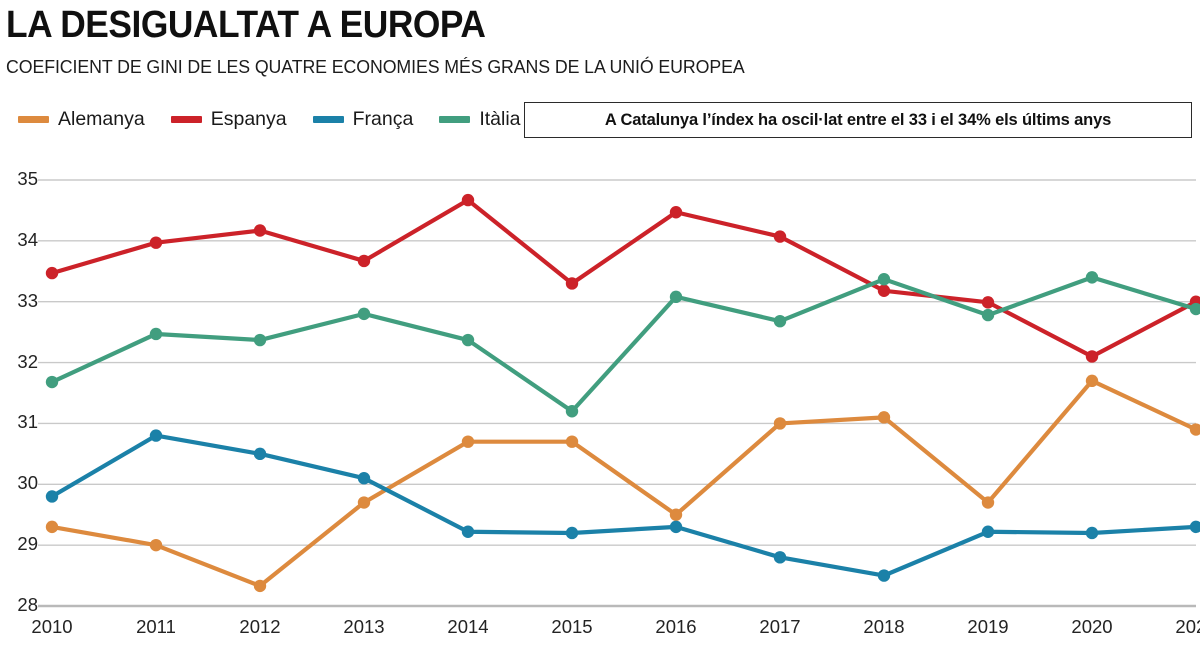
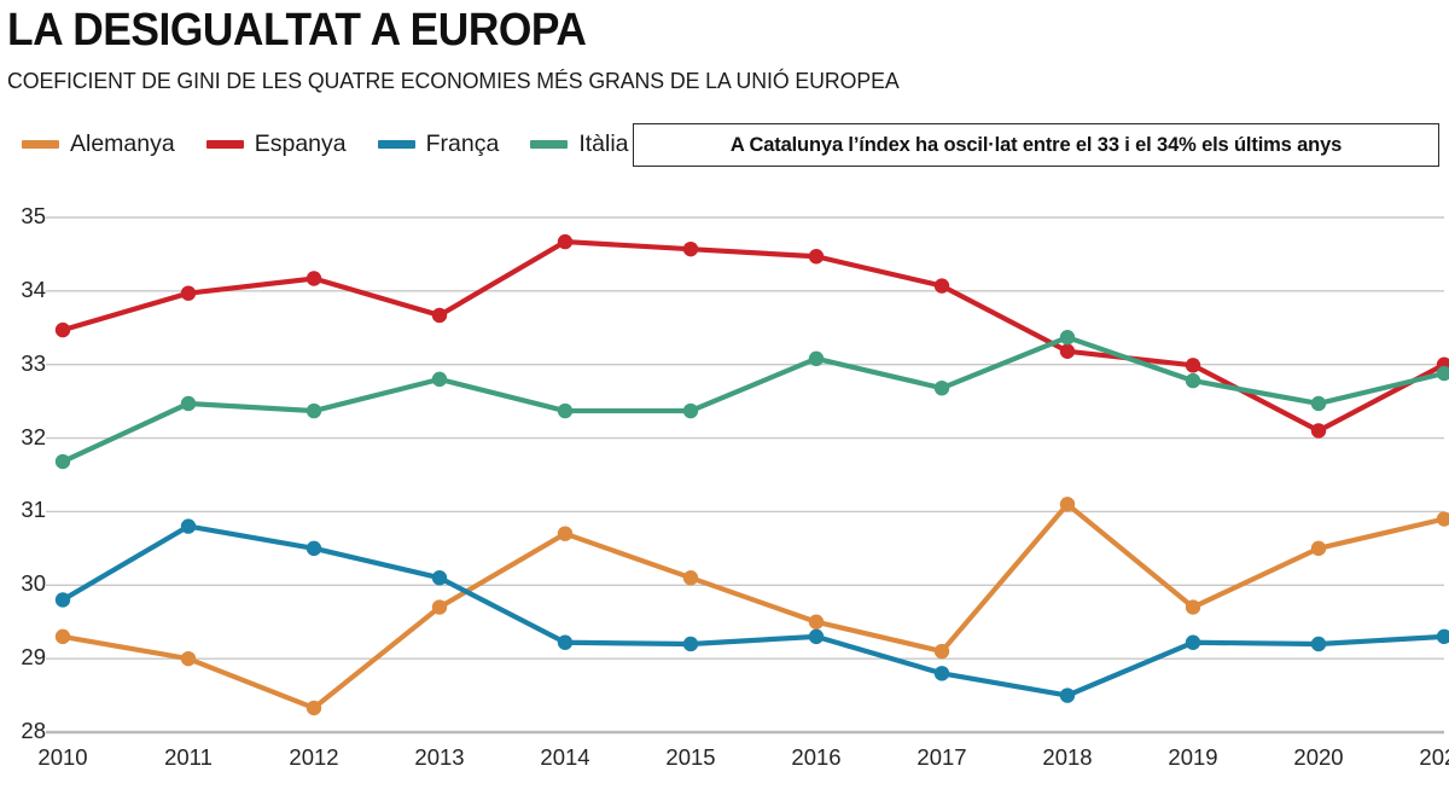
Alemanya/2015: 30.7 -> 30.1
Espanya/2015: 33.3 -> 34.6
Itàlia/2015: 31.2 -> 32.4
Alemanya/2017: 31.0 -> 29.1
Alemanya/2020: 31.7 -> 30.5
Itàlia/2020: 33.4 -> 32.5
